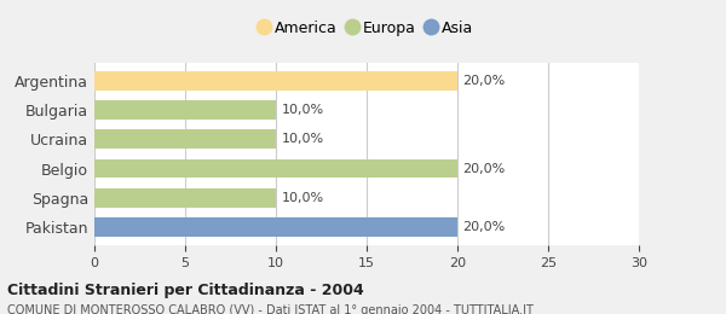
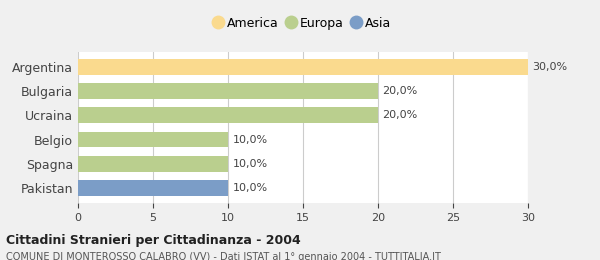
Argentina: 20,0% -> 30,0%
Bulgaria: 10,0% -> 20,0%
Ucraina: 10,0% -> 20,0%
Belgio: 20,0% -> 10,0%
Pakistan: 20,0% -> 10,0%
